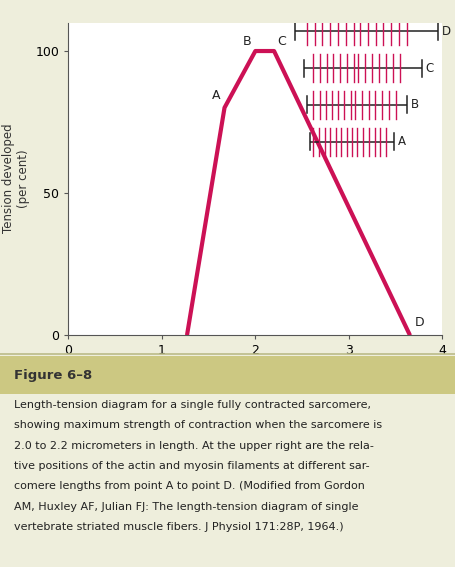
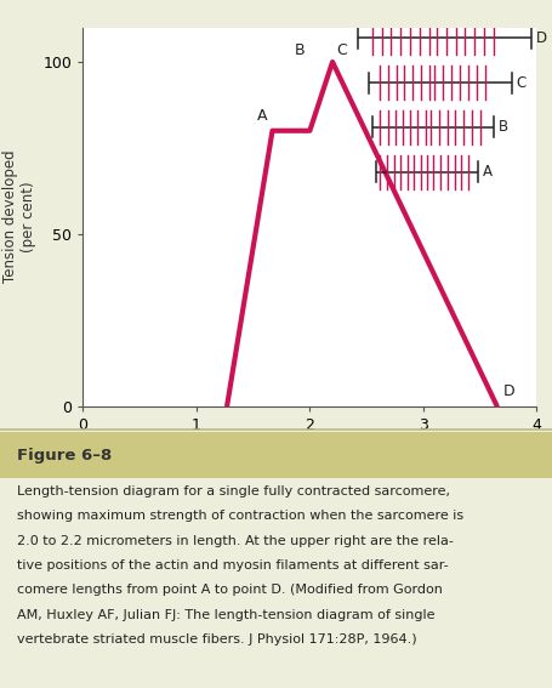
2: 100 -> 80
